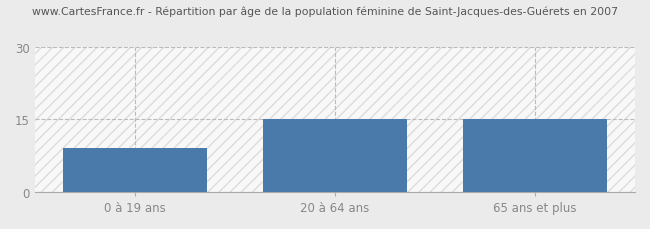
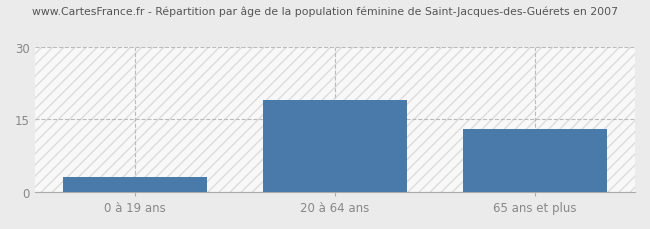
0 à 19 ans: 9 -> 3
20 à 64 ans: 15 -> 19
65 ans et plus: 15 -> 13
